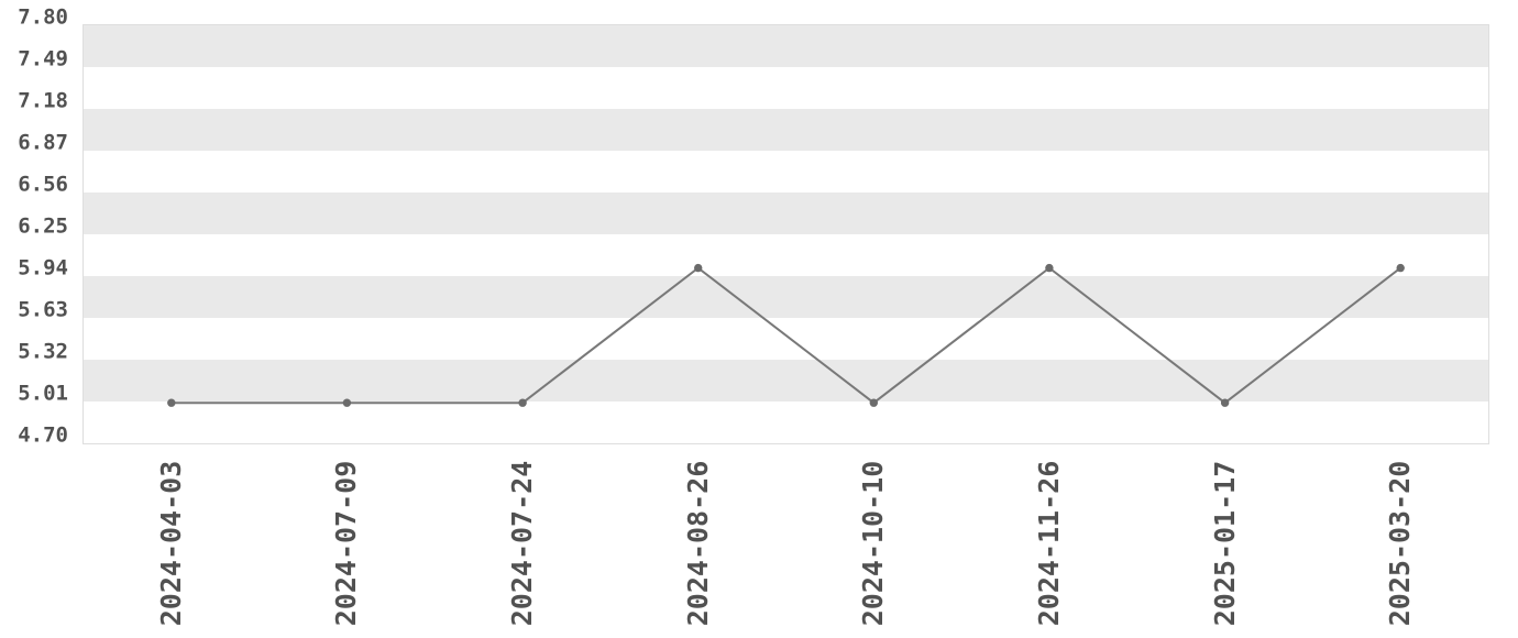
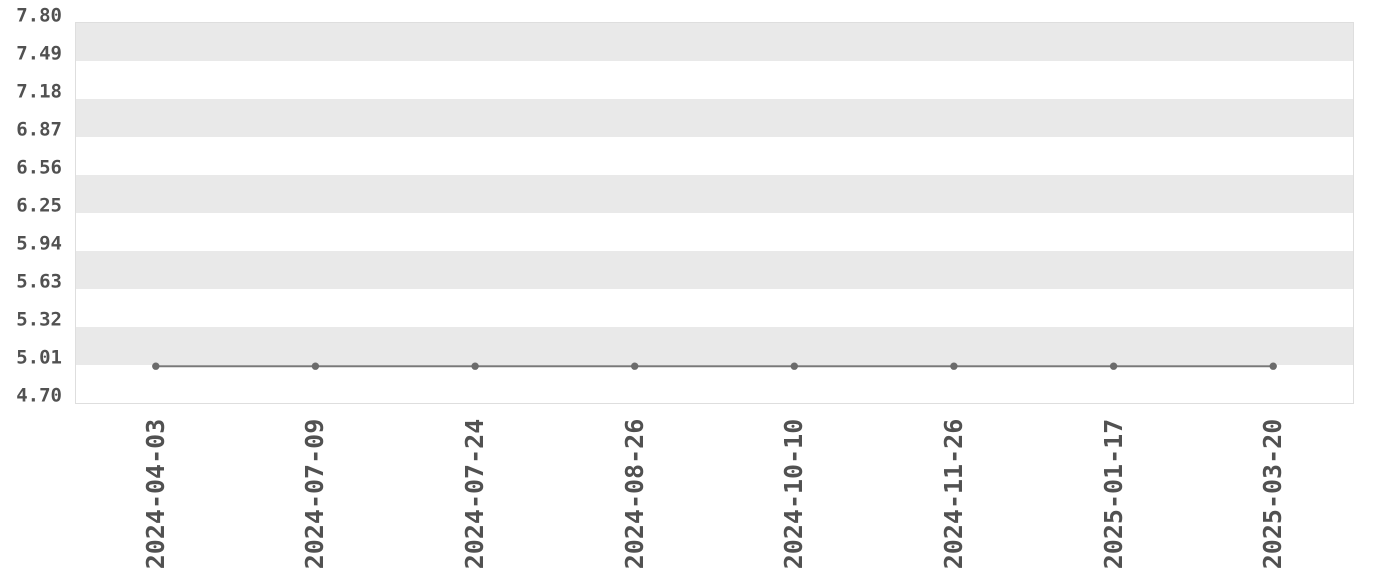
2024-08-26: 6 -> 5
2024-11-26: 6 -> 5
2025-03-20: 6 -> 5
